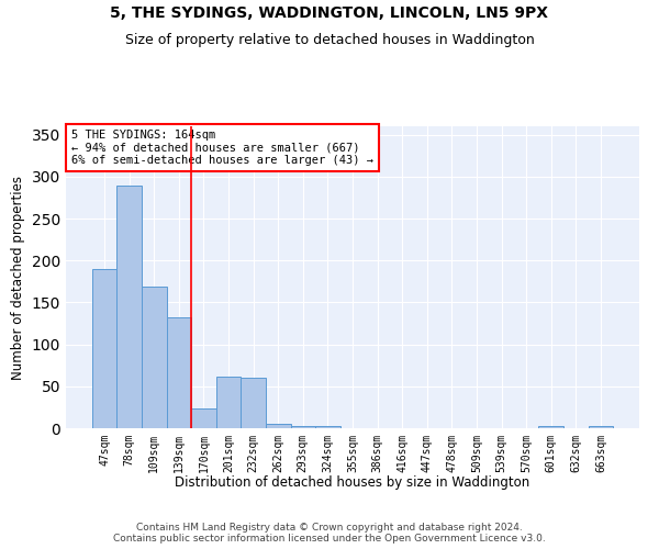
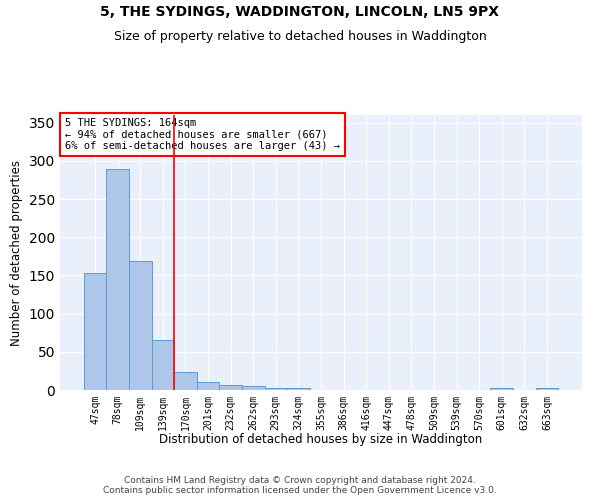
47sqm: 190 -> 153
139sqm: 132 -> 65
201sqm: 62 -> 10
232sqm: 60 -> 7
